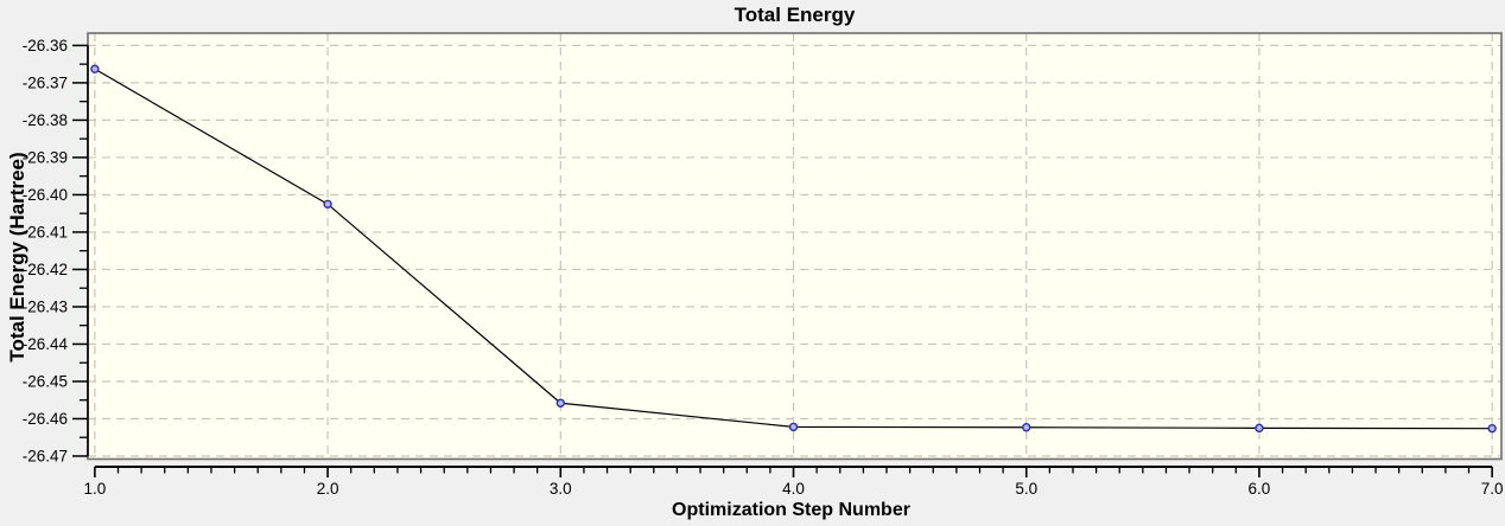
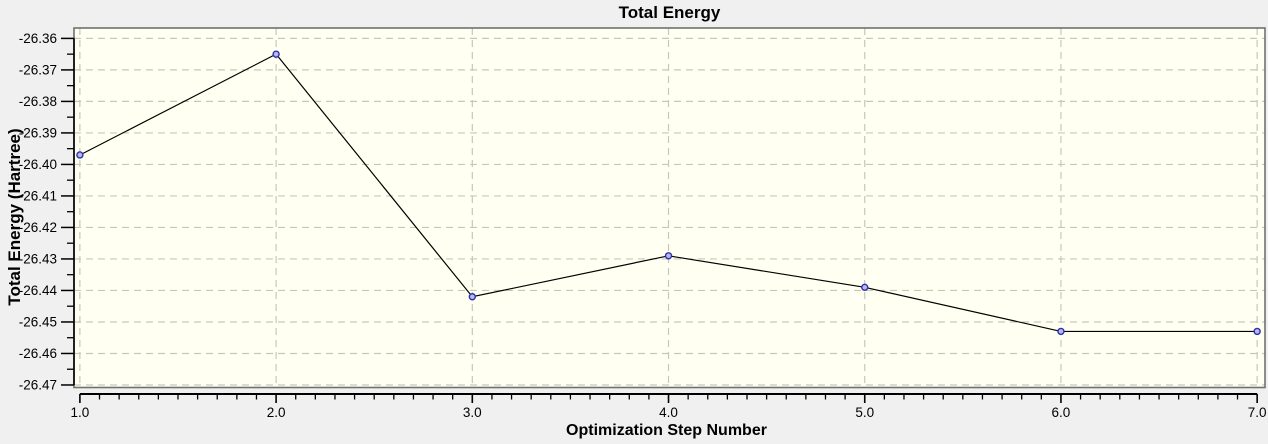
1.0: -26.366 -> -26.397
2.0: -26.402 -> -26.365
3.0: -26.456 -> -26.442
4.0: -26.462 -> -26.429
5.0: -26.462 -> -26.439
6.0: -26.462 -> -26.453
7.0: -26.463 -> -26.453
